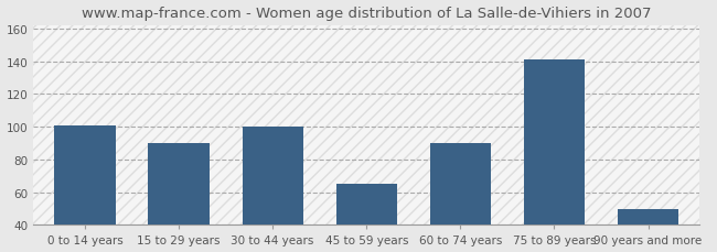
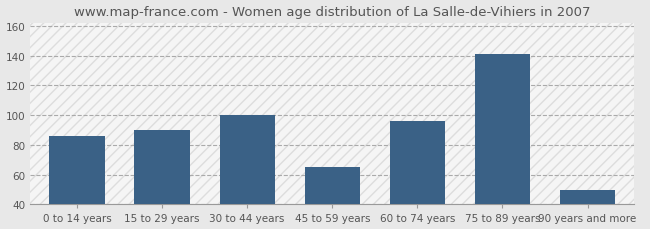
0 to 14 years: 101 -> 86
60 to 74 years: 90 -> 96
